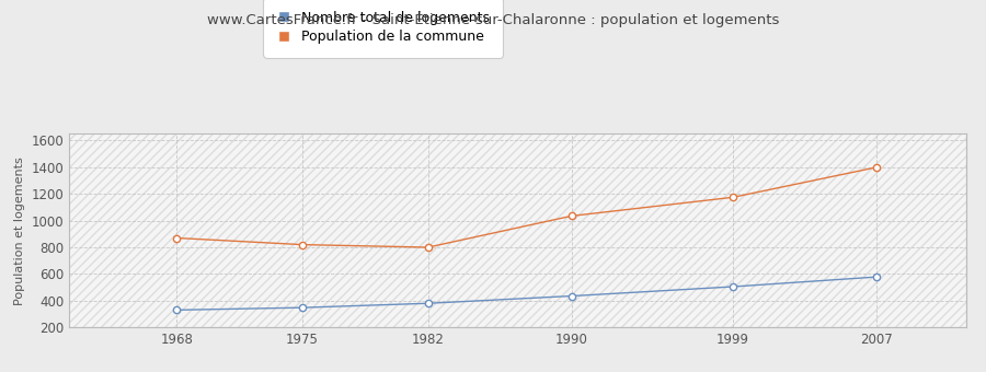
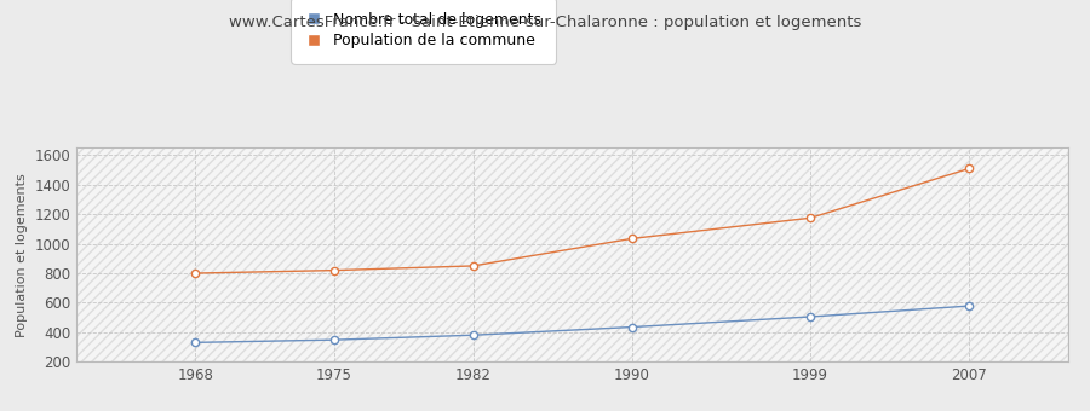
Population de la commune/1968: 870 -> 800
Population de la commune/1982: 800 -> 850
Population de la commune/2007: 1400 -> 1510
